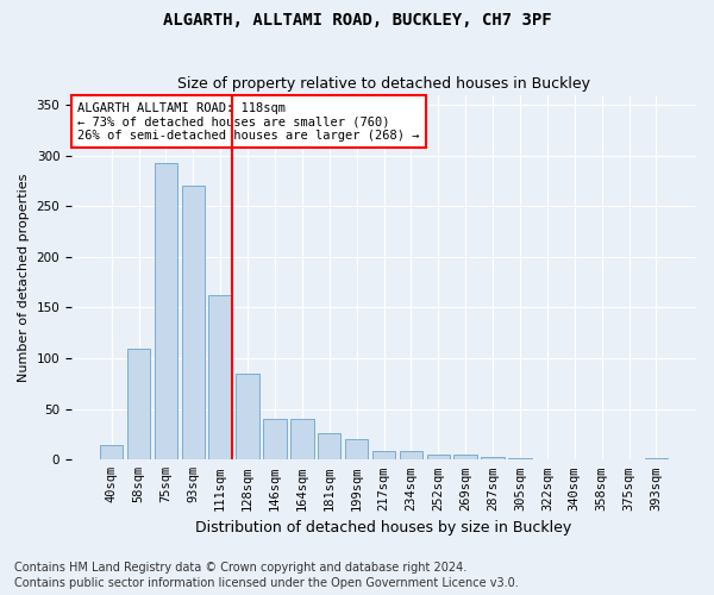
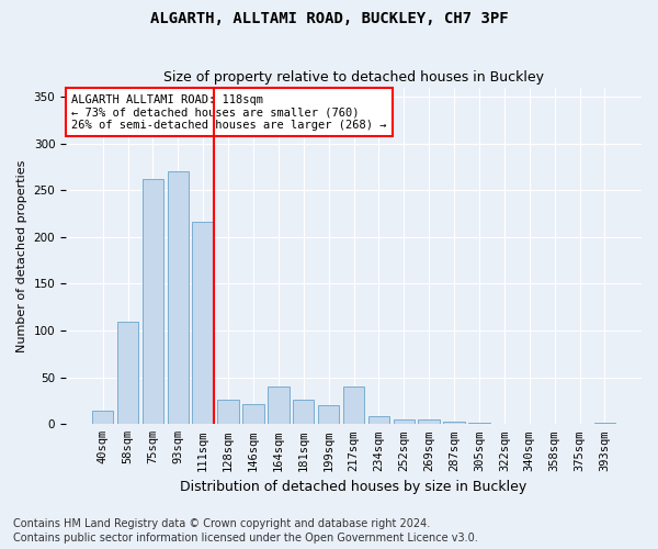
75sqm: 293 -> 262
111sqm: 162 -> 216
128sqm: 85 -> 26
146sqm: 40 -> 22
217sqm: 8 -> 40
